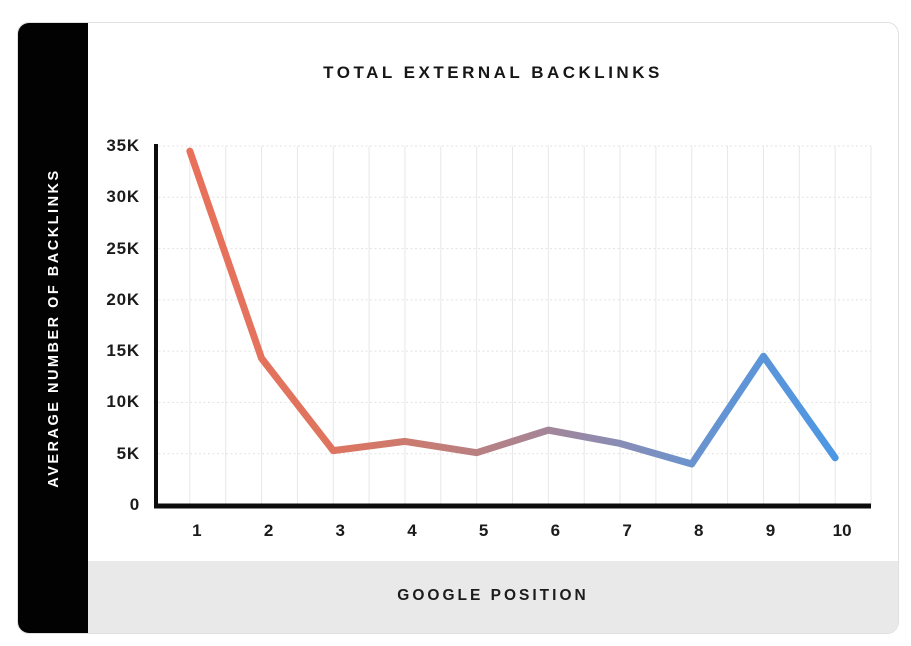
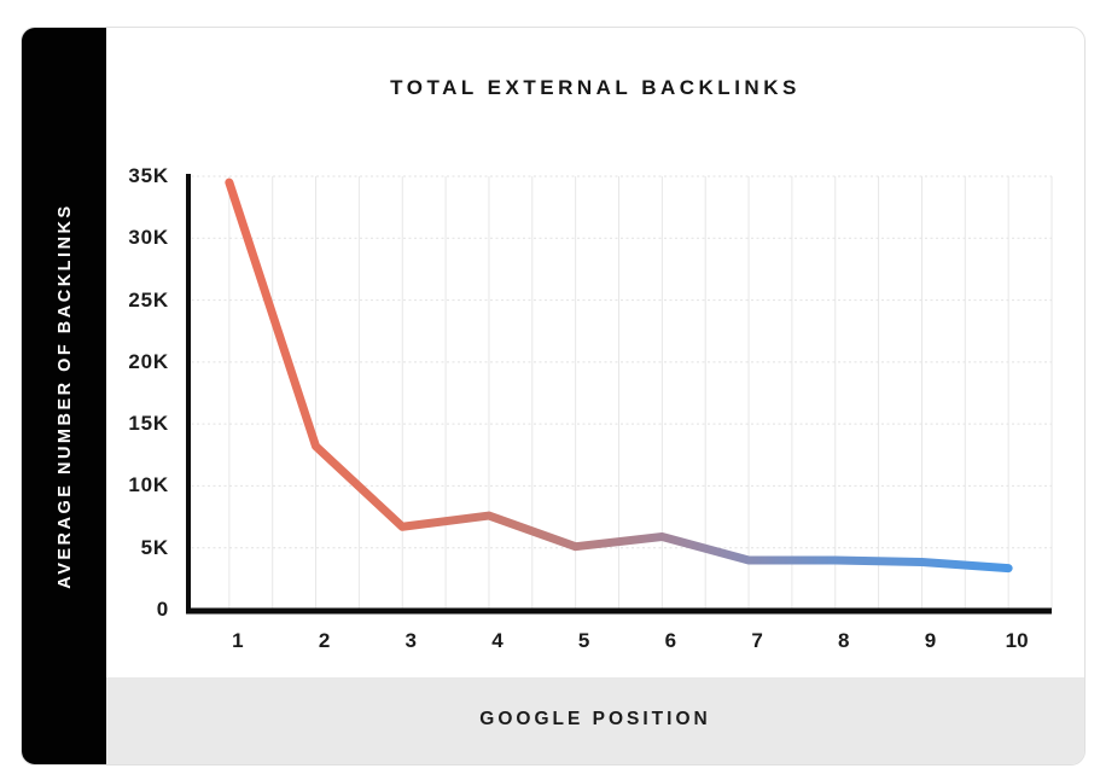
2: 14.3K -> 13.2K
3: 5.3K -> 6.7K
4: 6.2K -> 7.6K
6: 7.3K -> 5.9K
7: 6.0K -> 4.0K
9: 14.5K -> 3.8K
10: 4.6K -> 3.4K
